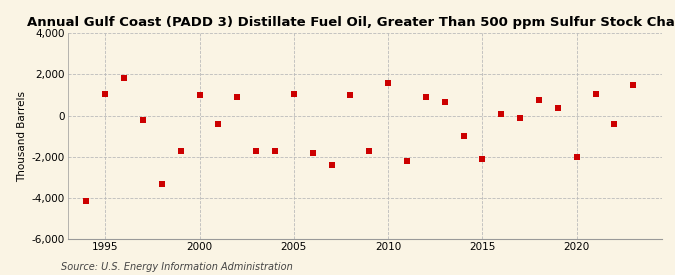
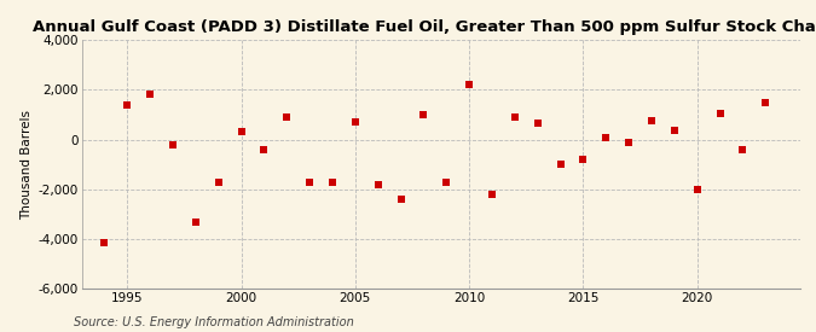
1995: 1,050 -> 1,400
2000: 1,000 -> 300
2005: 1,050 -> 700
2010: 1,600 -> 2,200
2015: -2,100 -> -800
